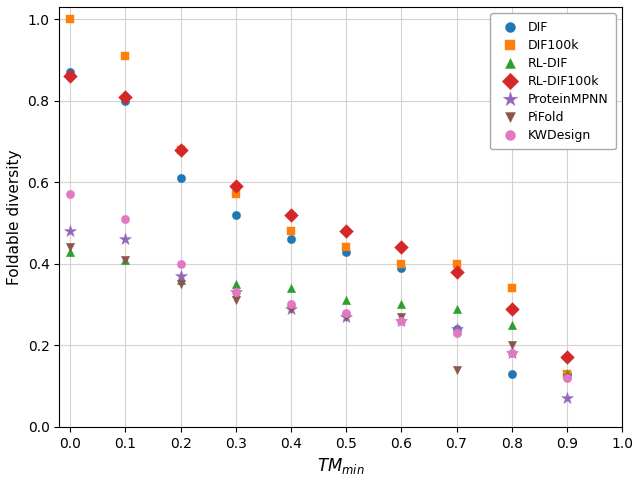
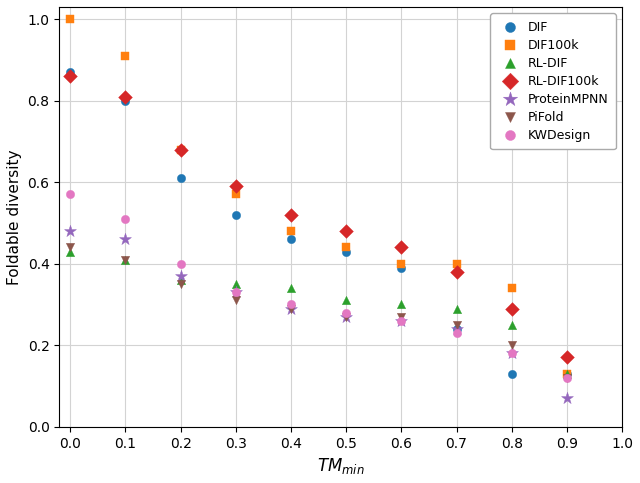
PiFold/0.7: 0.14 -> 0.25
